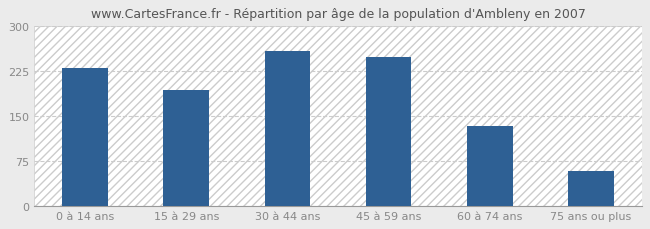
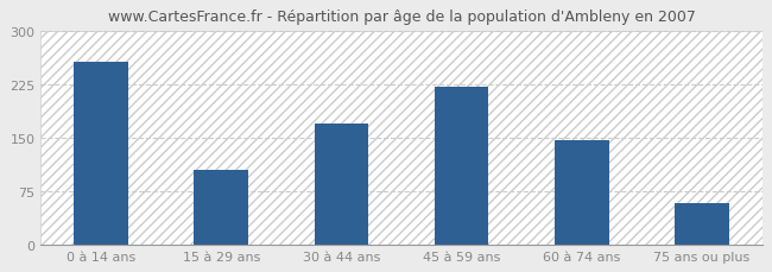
0 à 14 ans: 230 -> 256
15 à 29 ans: 193 -> 104
30 à 44 ans: 258 -> 170
45 à 59 ans: 248 -> 222
60 à 74 ans: 133 -> 146
